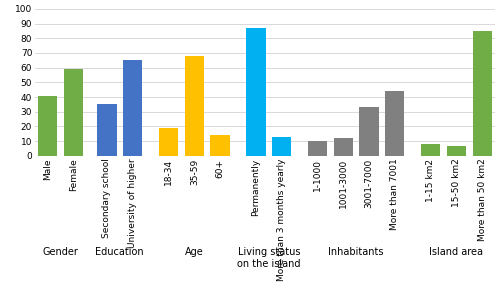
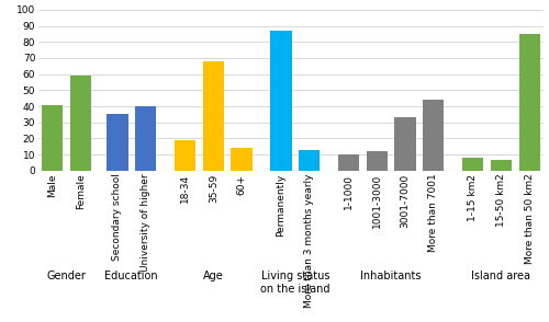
University of higher: 65 -> 40
